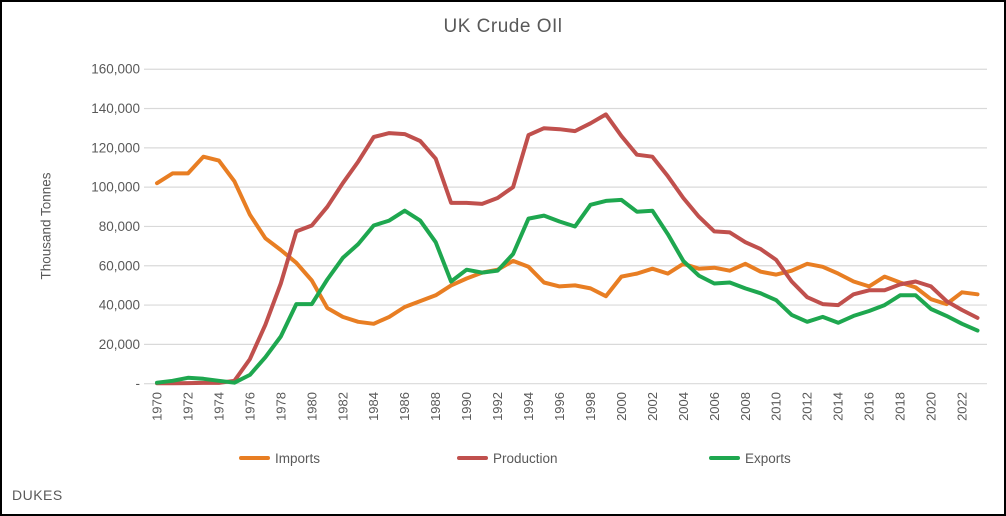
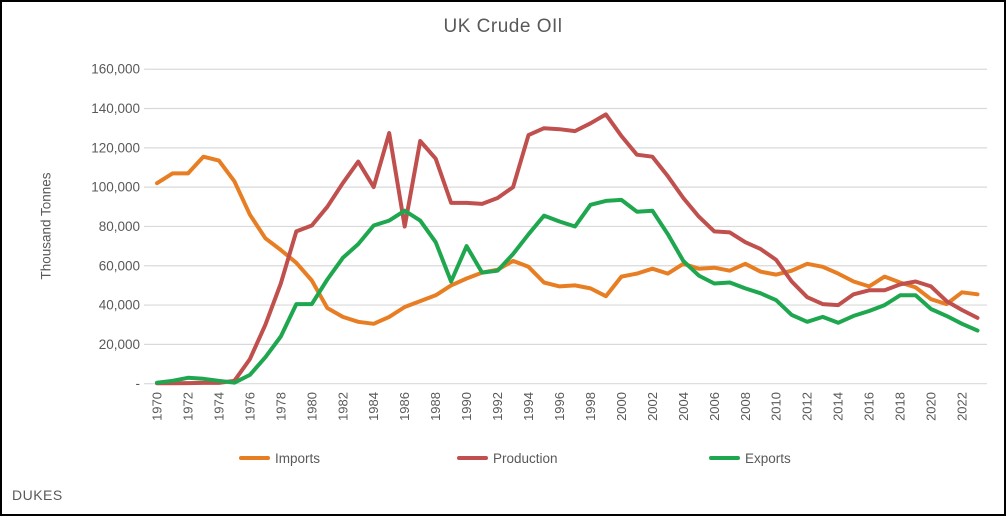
Production/1984: 126000 -> 100000
Production/1986: 127000 -> 80000
Exports/1990: 58000 -> 70000
Exports/1994: 84000 -> 76000
